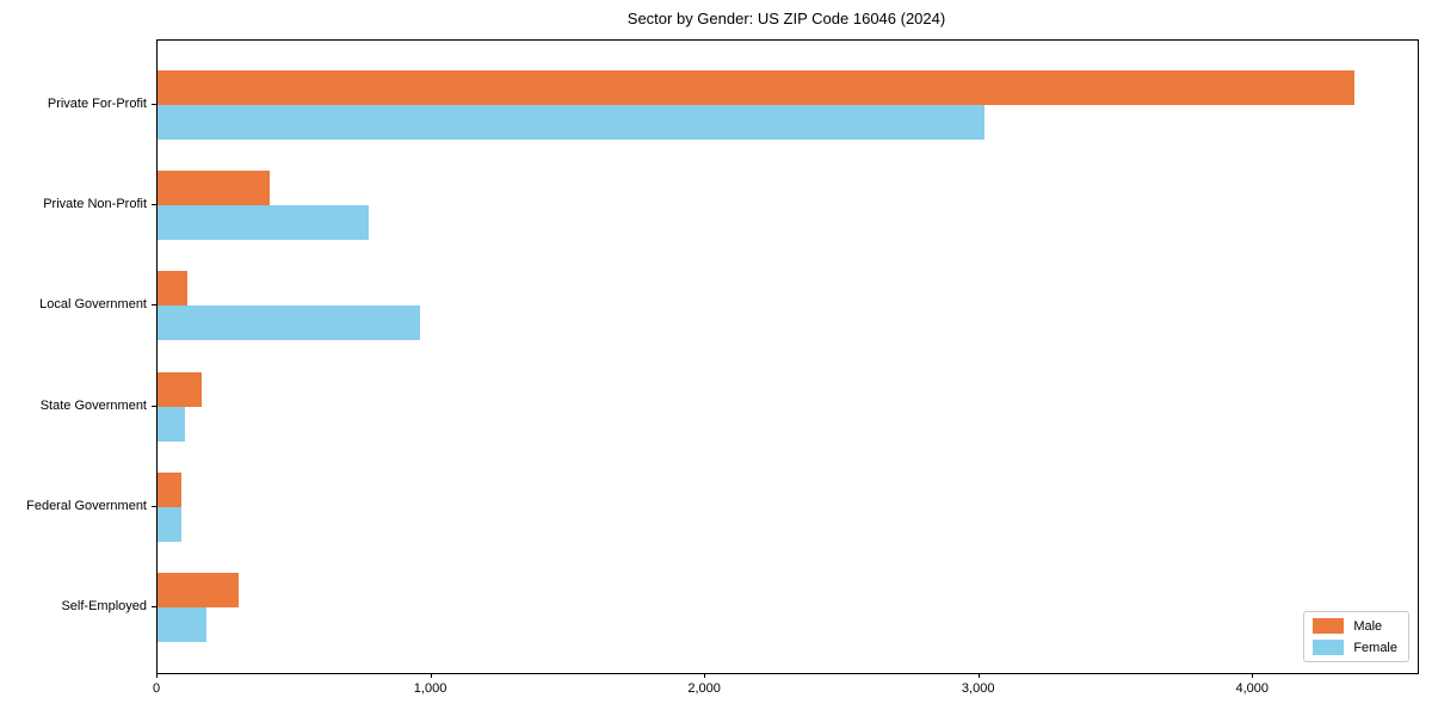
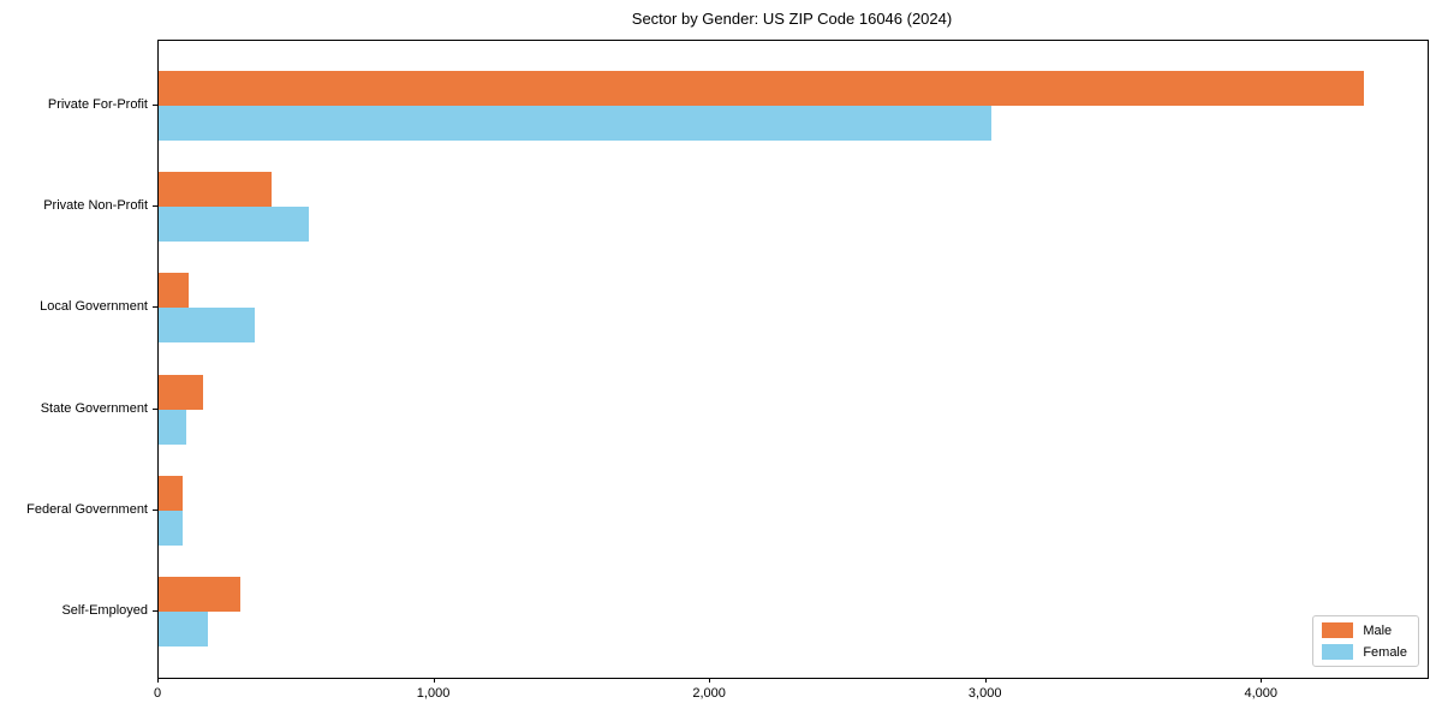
Female/Private Non-Profit: 770 -> 540
Female/Local Government: 960 -> 350
